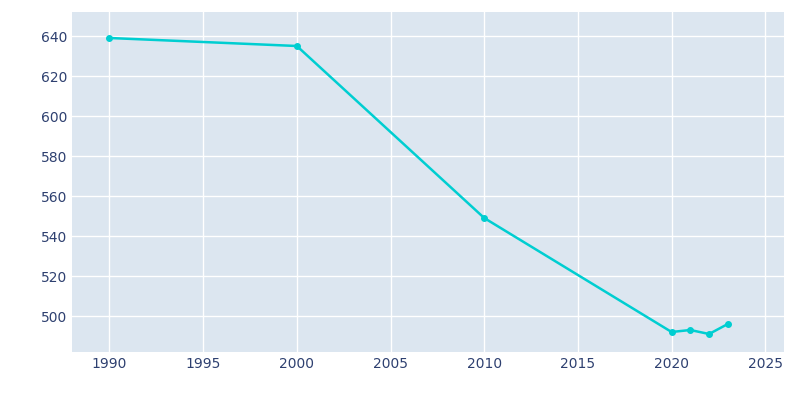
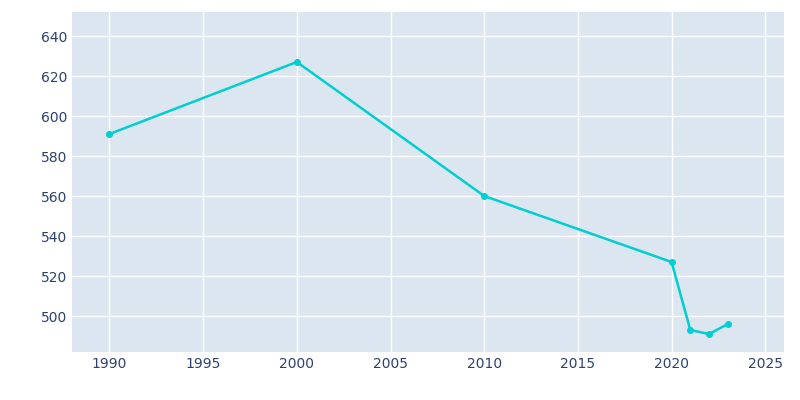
1990: 639 -> 591
2000: 635 -> 627
2010: 549 -> 560
2020: 492 -> 527
